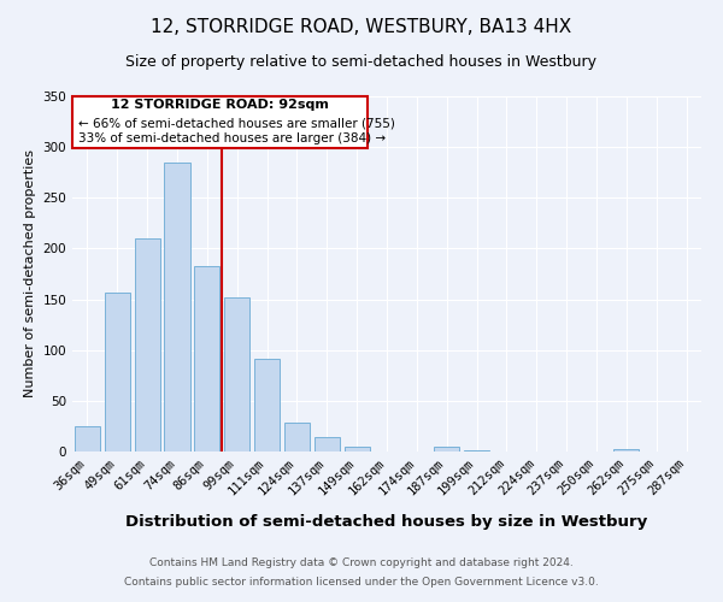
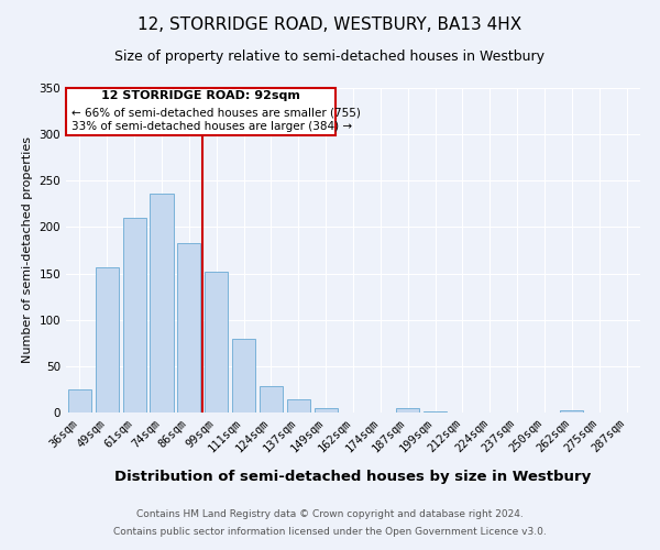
74sqm: 285 -> 236
111sqm: 91 -> 80
